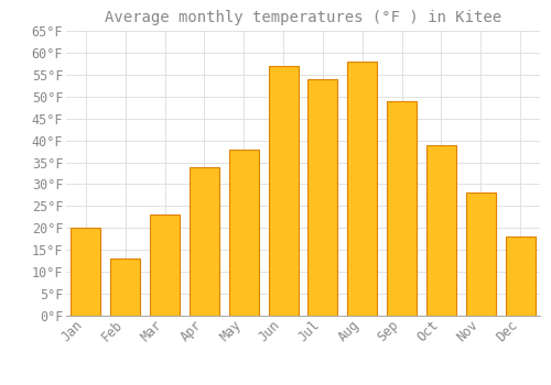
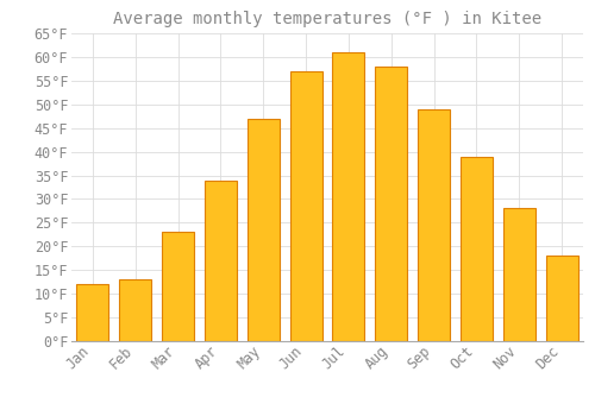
Jan: 20°F -> 12°F
May: 38°F -> 47°F
Jul: 54°F -> 61°F
